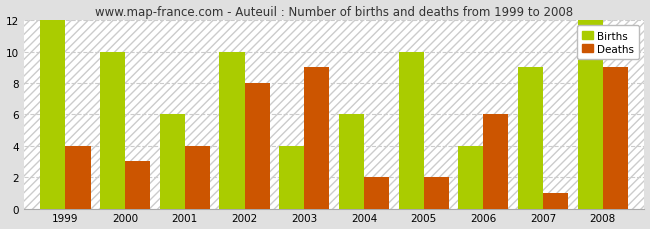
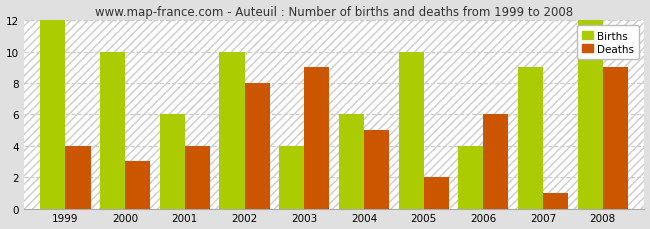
Deaths/2004: 2 -> 5
